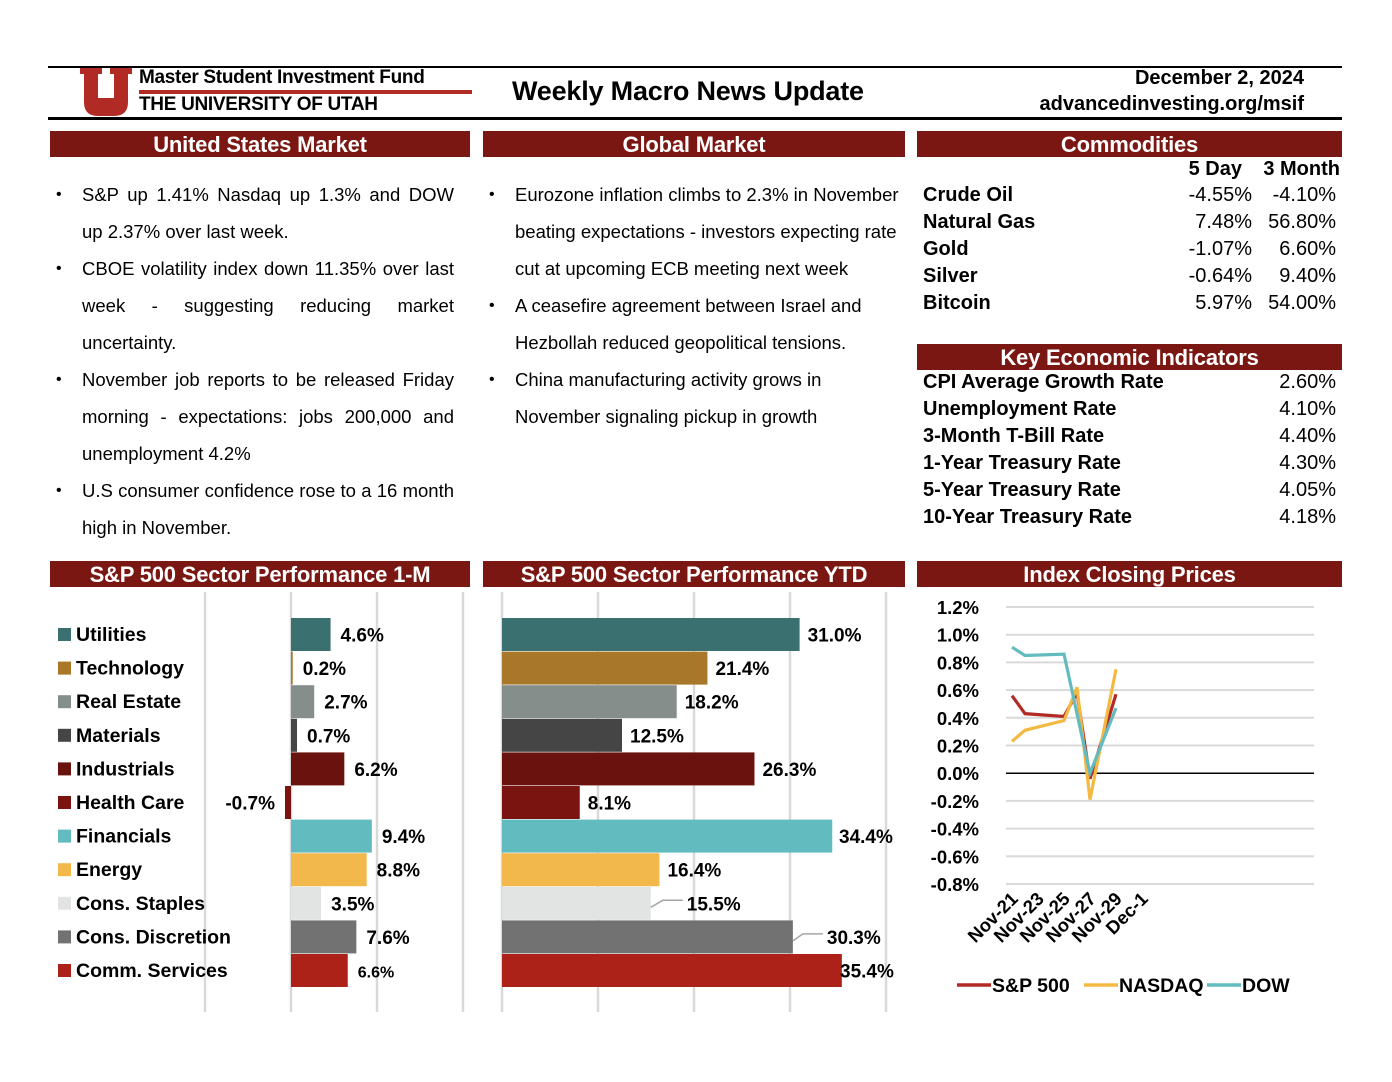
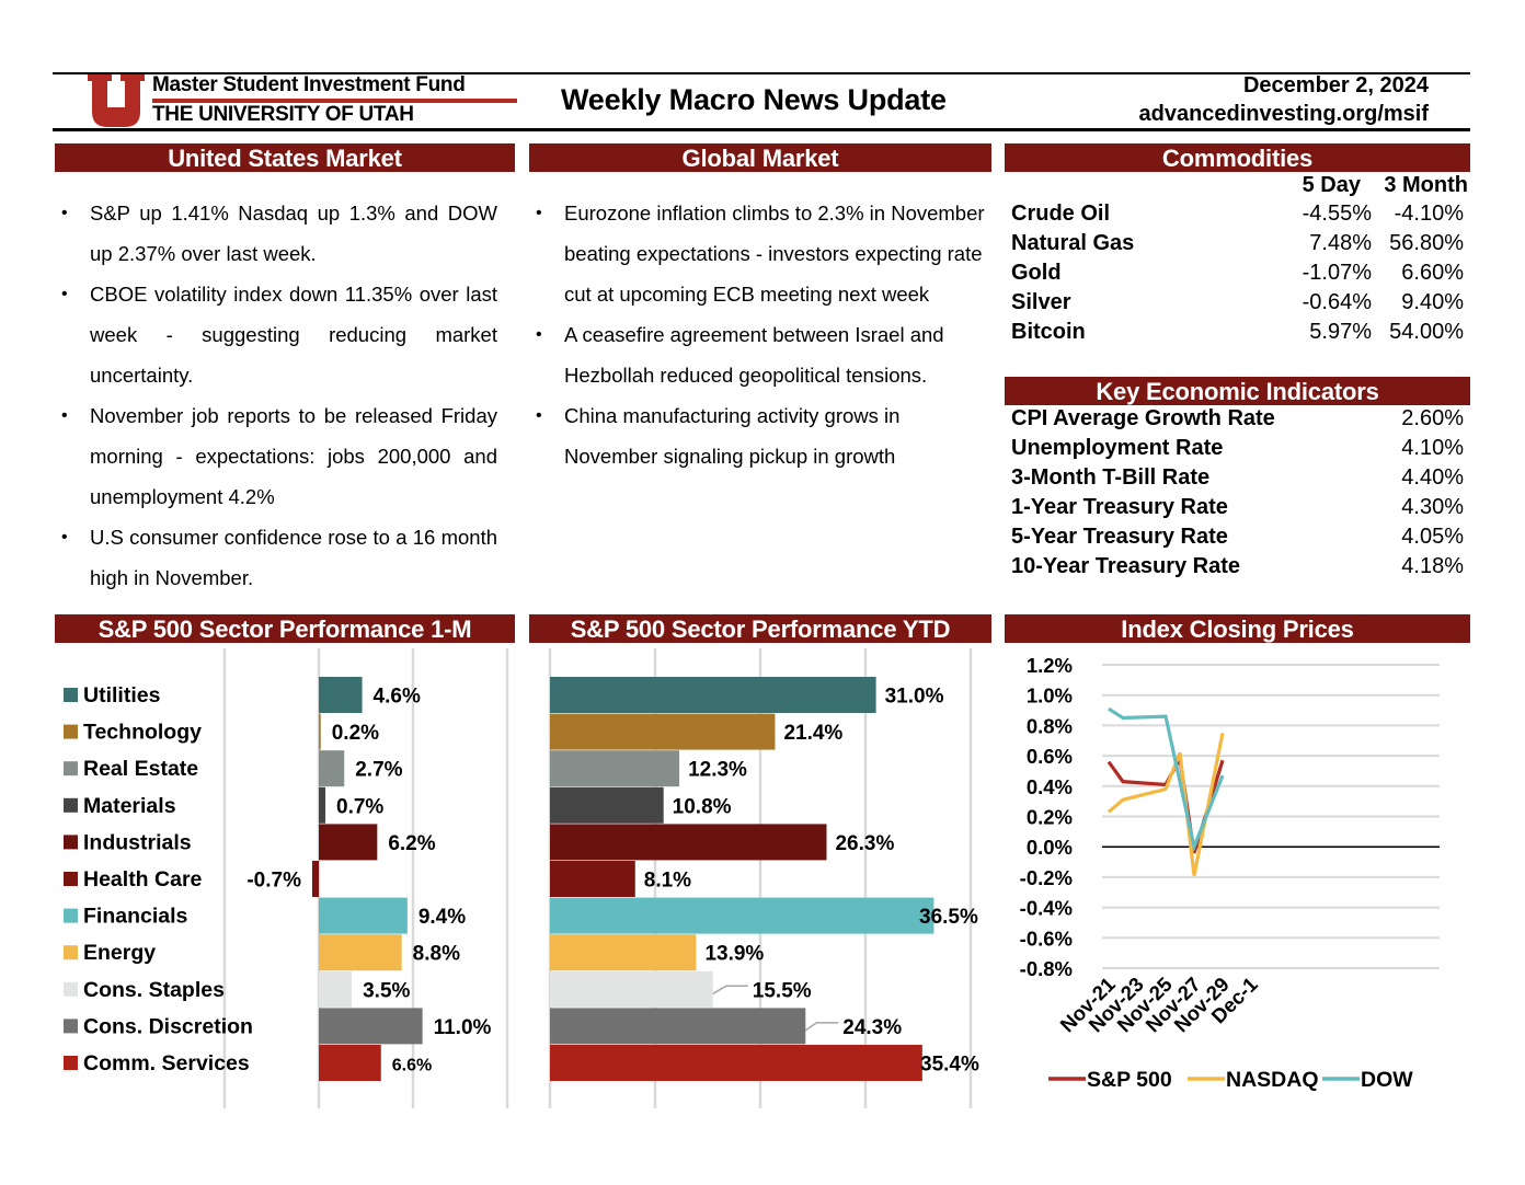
S&P 500 Sector Performance 1-M/Cons. Discretion: 7.6% -> 11.0%
S&P 500 Sector Performance YTD/Real Estate: 18.2% -> 12.3%
S&P 500 Sector Performance YTD/Materials: 12.5% -> 10.8%
S&P 500 Sector Performance YTD/Financials: 34.4% -> 36.5%
S&P 500 Sector Performance YTD/Energy: 16.4% -> 13.9%
S&P 500 Sector Performance YTD/Cons. Discretion: 30.3% -> 24.3%
